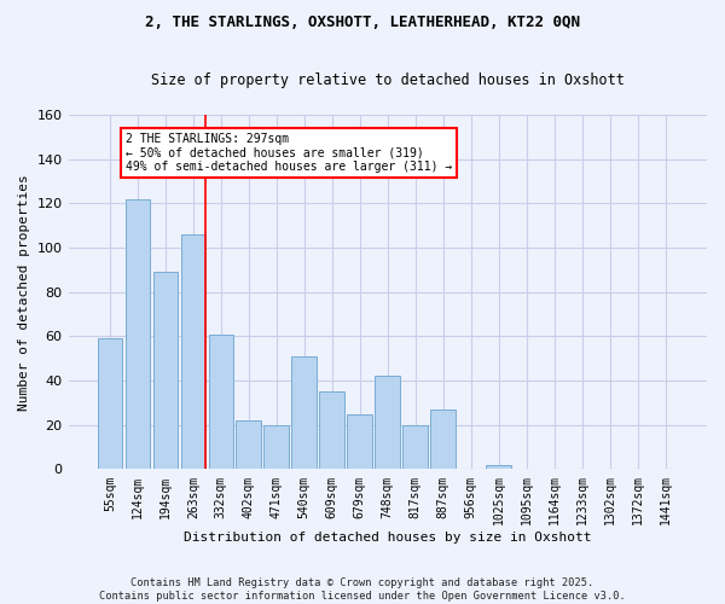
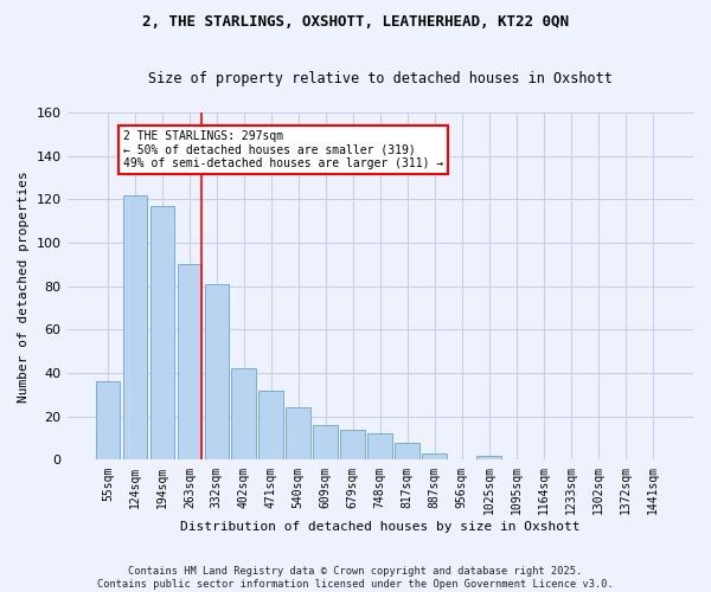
55sqm: 59 -> 36
194sqm: 89 -> 117
263sqm: 106 -> 90
332sqm: 61 -> 81
402sqm: 22 -> 42
471sqm: 20 -> 32
540sqm: 51 -> 24
609sqm: 35 -> 16
679sqm: 25 -> 14
748sqm: 42 -> 12
817sqm: 20 -> 8
887sqm: 27 -> 3
